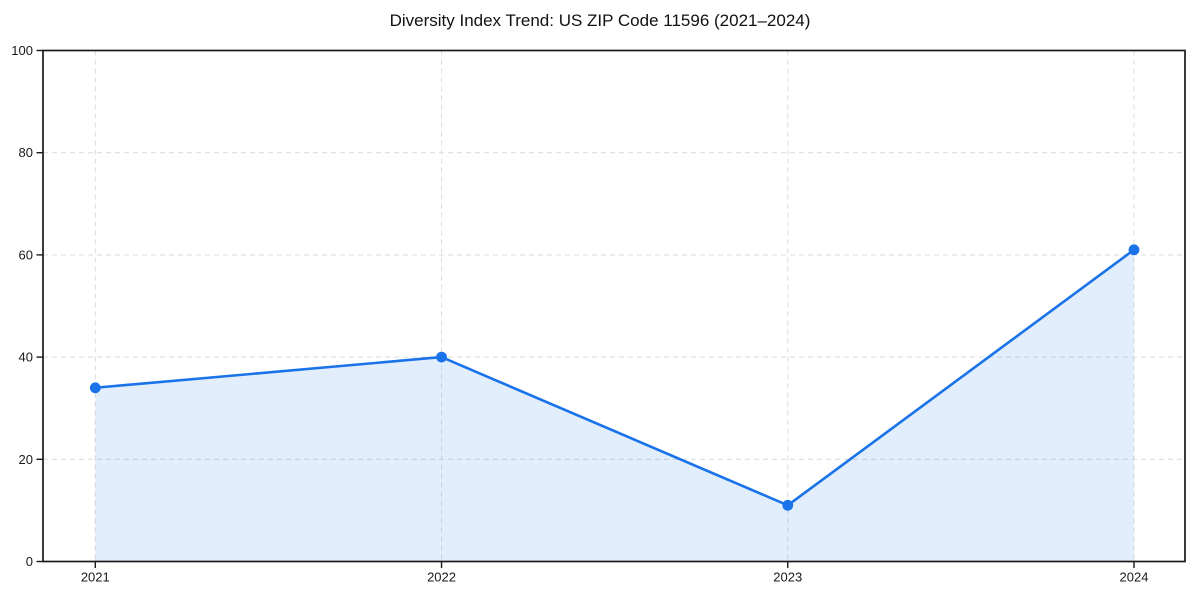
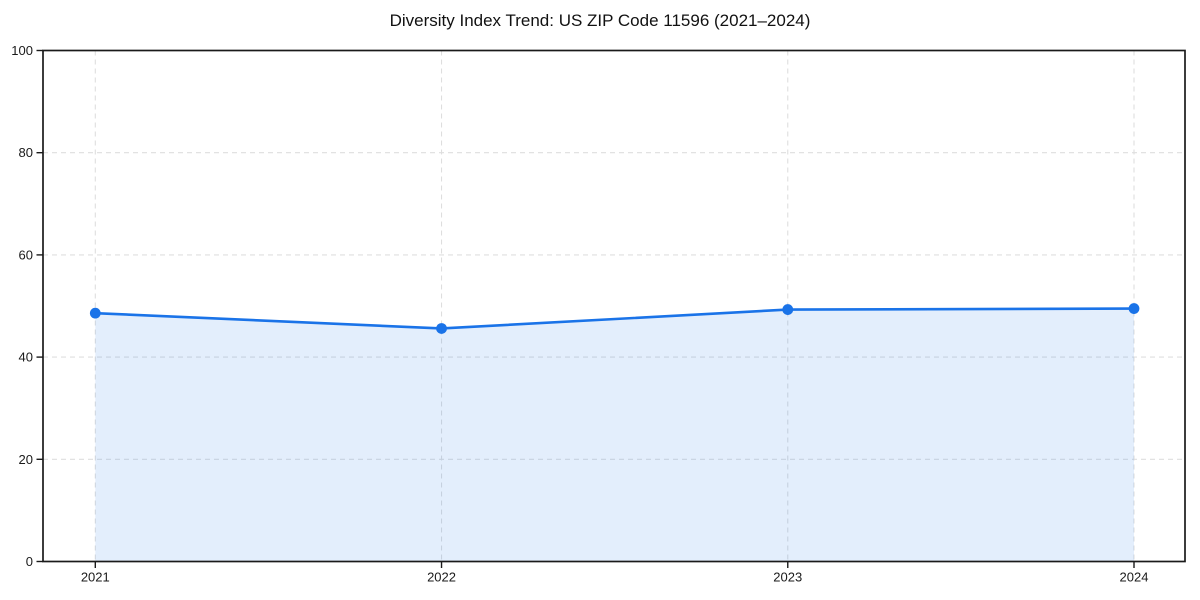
2021: 34 -> 49
2022: 40 -> 46
2023: 11 -> 49
2024: 61 -> 50
